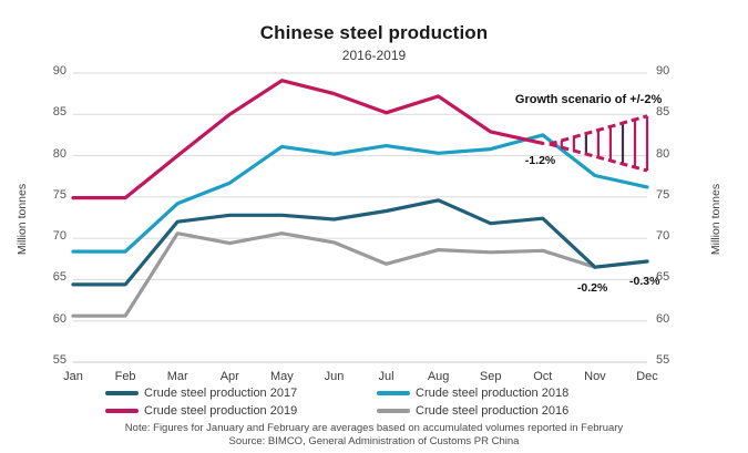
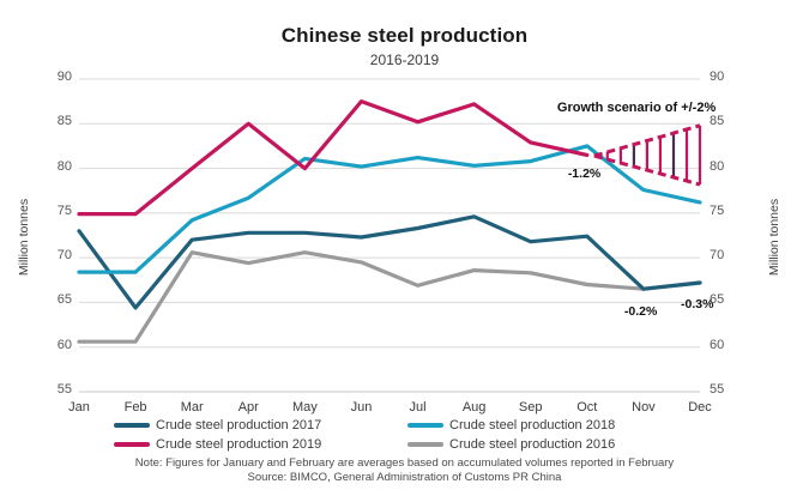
Crude steel production 2017/Jan: 64 -> 73
Crude steel production 2019/May: 89 -> 80
Crude steel production 2016/Oct: 68 -> 67
